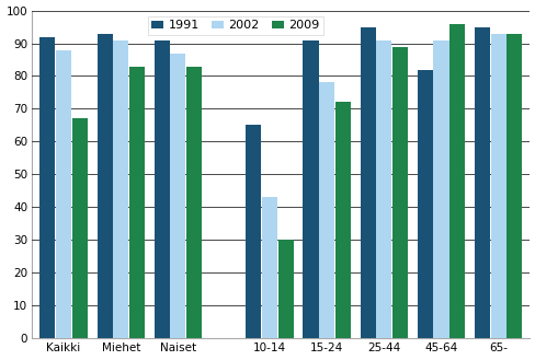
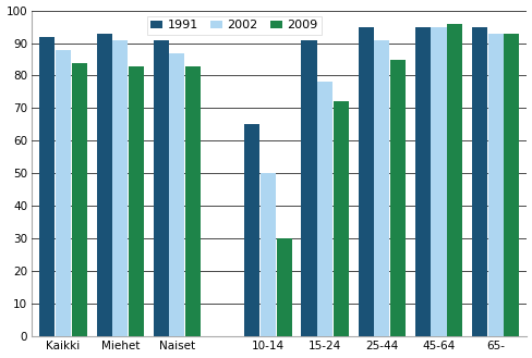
2009/Kaikki: 67 -> 84
2002/10-14: 43 -> 50
2009/25-44: 89 -> 85
1991/45-64: 82 -> 95
2002/45-64: 91 -> 95
